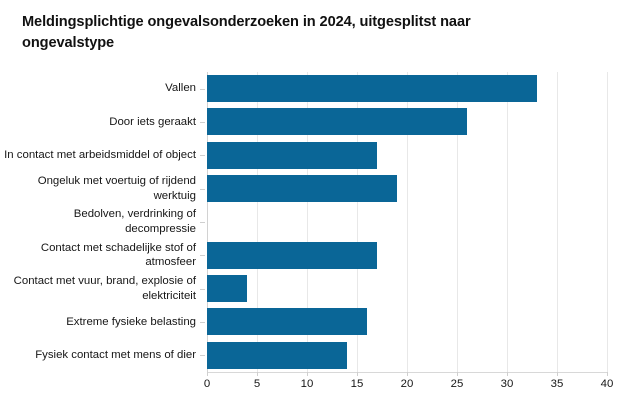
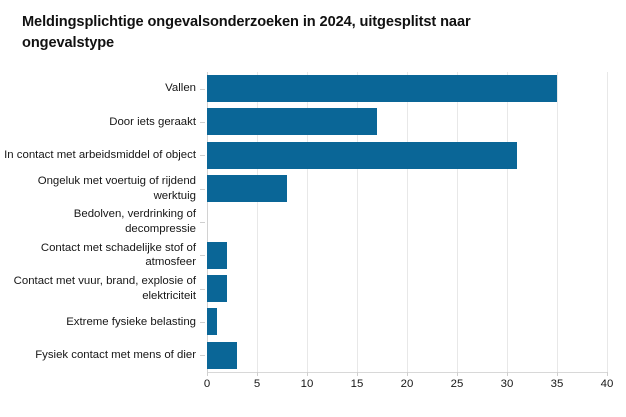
Vallen: 33 -> 35
Door iets geraakt: 26 -> 17
In contact met arbeidsmiddel of object: 17 -> 31
Ongeluk met voertuig of rijdend werktuig: 19 -> 8
Contact met schadelijke stof of atmosfeer: 17 -> 2
Contact met vuur, brand, explosie of elektriciteit: 4 -> 2
Extreme fysieke belasting: 16 -> 1
Fysiek contact met mens of dier: 14 -> 3
